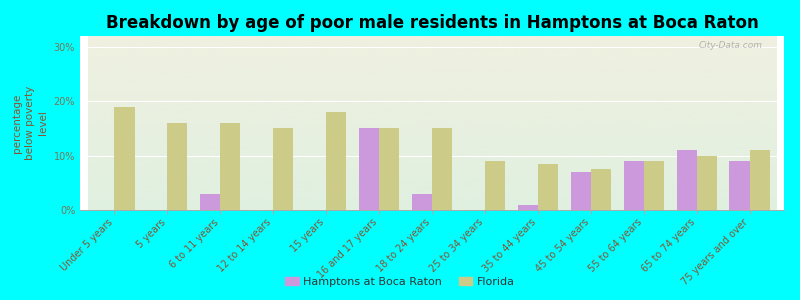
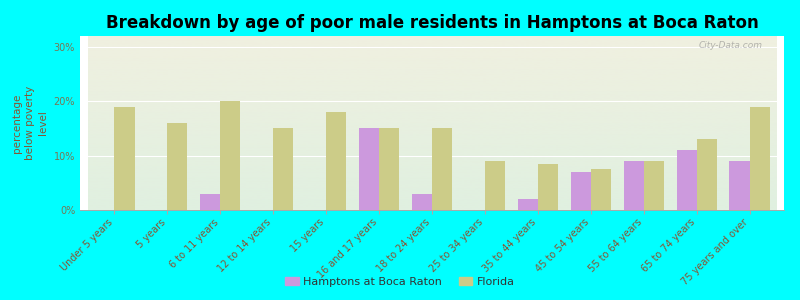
Florida/6 to 11 years: 16.0% -> 20.0%
Hamptons at Boca Raton/35 to 44 years: 1% -> 2%
Florida/65 to 74 years: 10.0% -> 13.0%
Florida/75 years and over: 11.0% -> 19.0%
